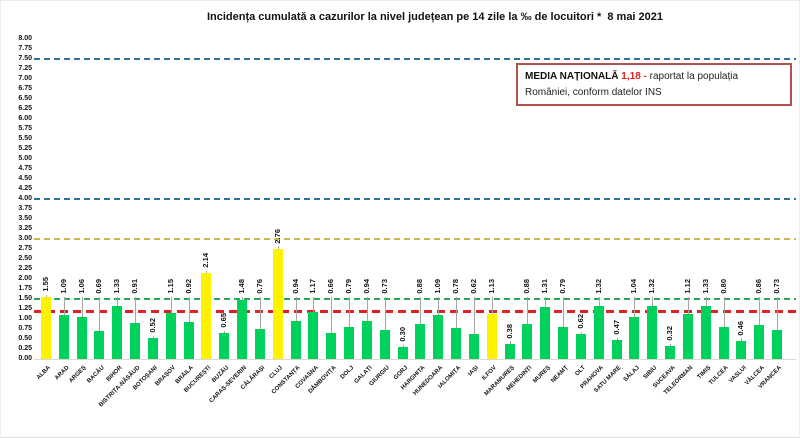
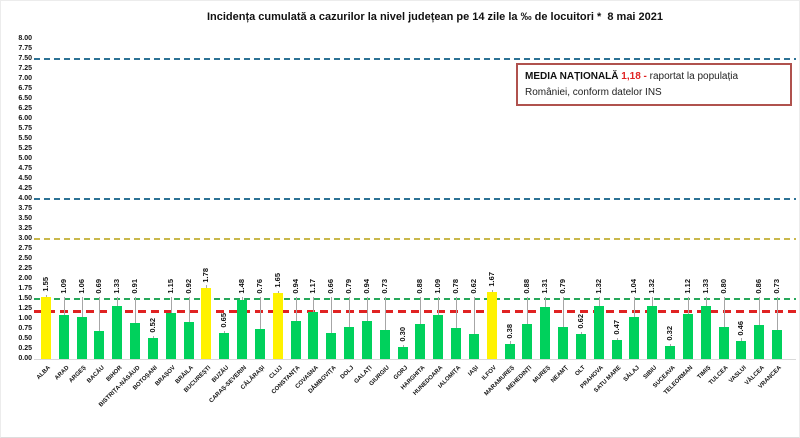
BUCUREȘTI: 2.14 -> 1.78
CLUJ: 2.76 -> 1.65
ILFOV: 1.13 -> 1.67
